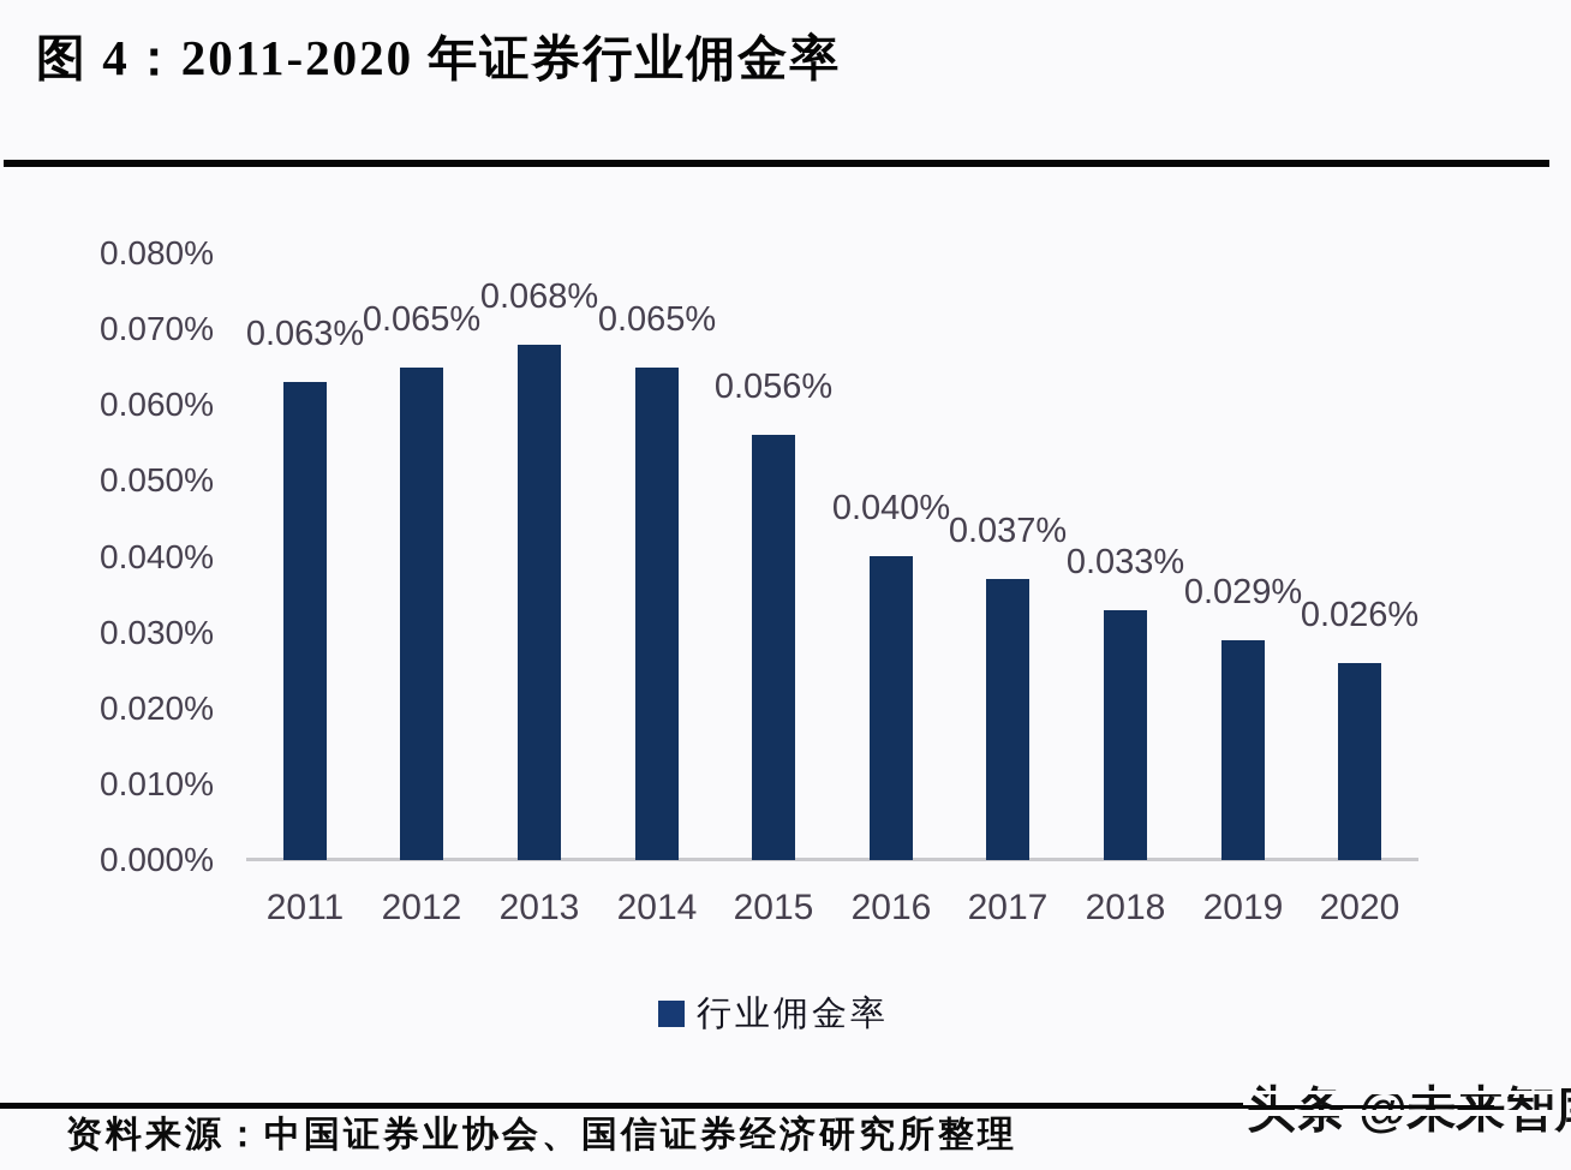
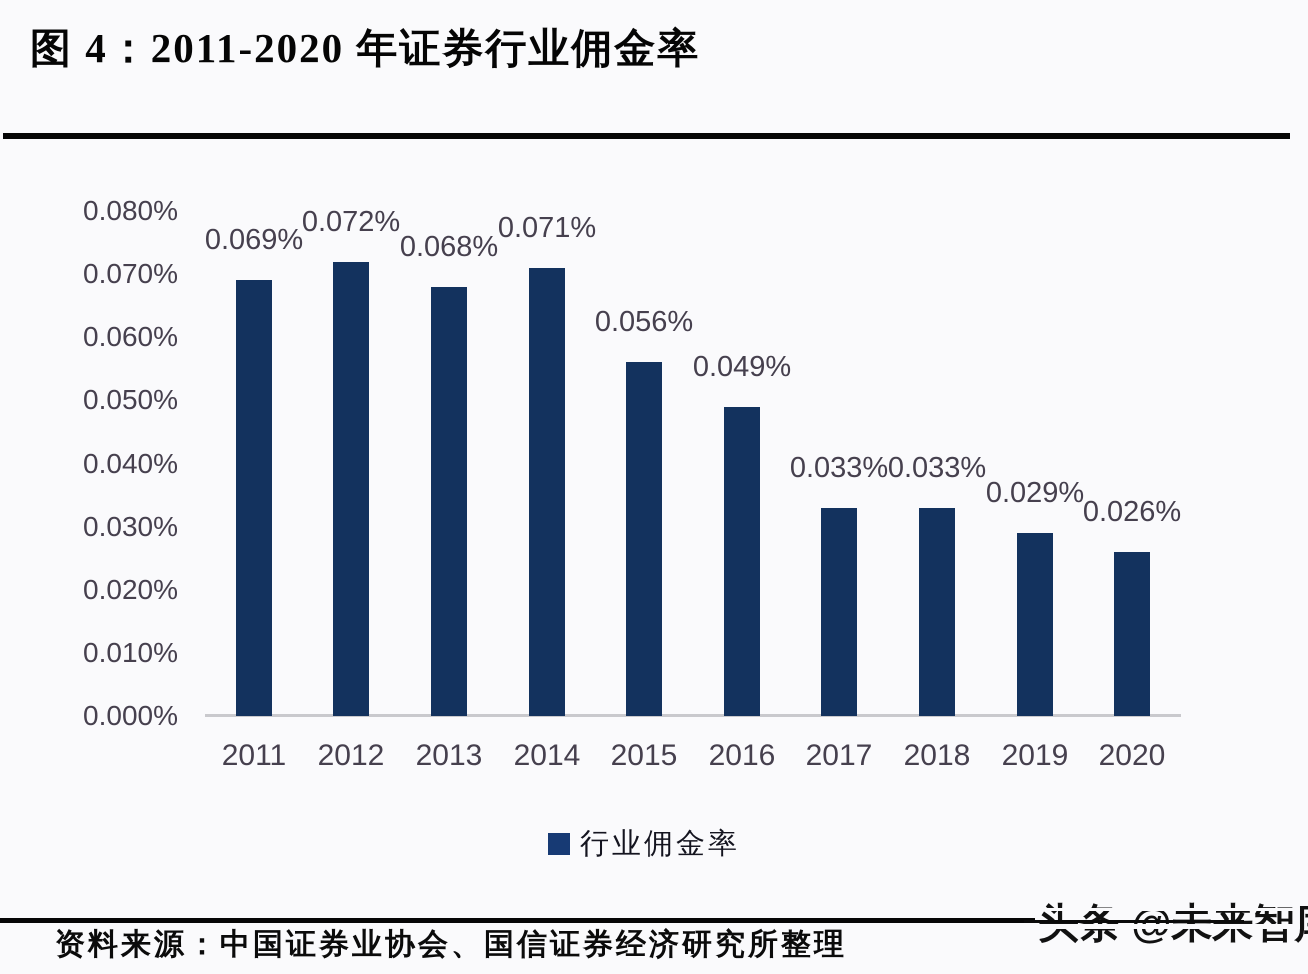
2011: 0.063% -> 0.069%
2012: 0.065% -> 0.072%
2014: 0.065% -> 0.071%
2016: 0.040% -> 0.049%
2017: 0.037% -> 0.033%
